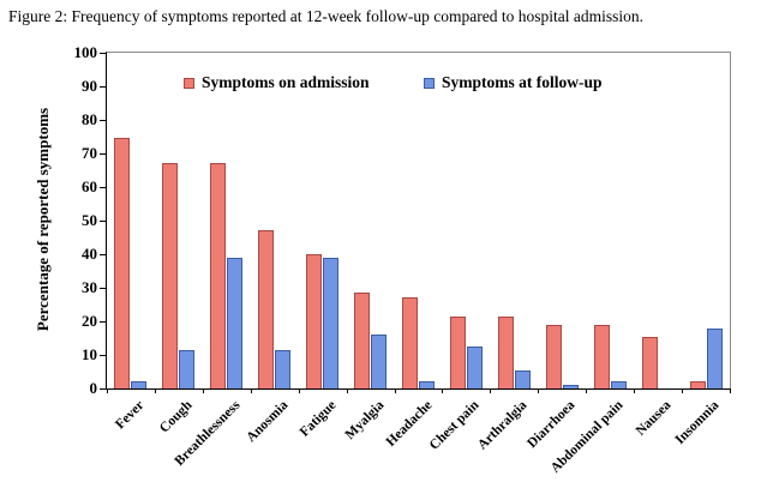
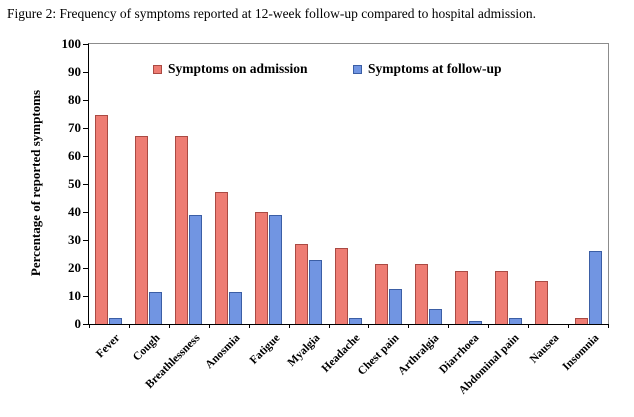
Symptoms at follow-up/Myalgia: 16 -> 23
Symptoms at follow-up/Insomnia: 18 -> 26
